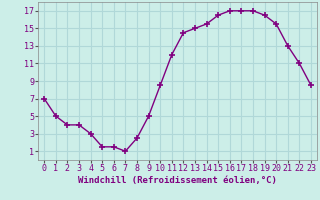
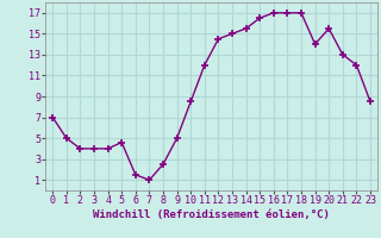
4: 3.0 -> 4.0
5: 1.5 -> 4.6
19: 16.5 -> 14.0
22: 11.0 -> 12.0
